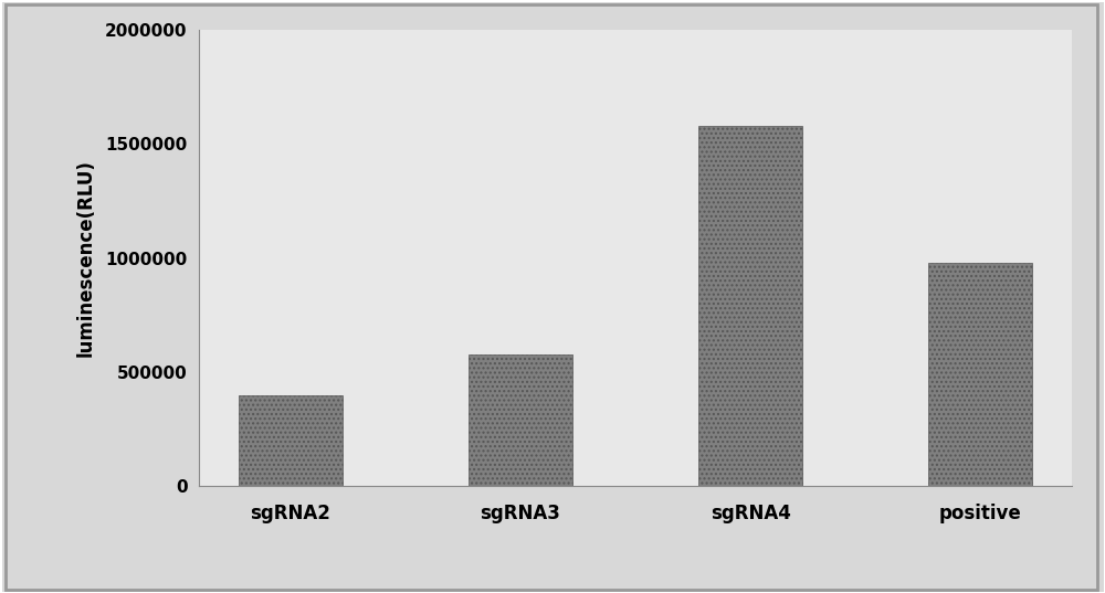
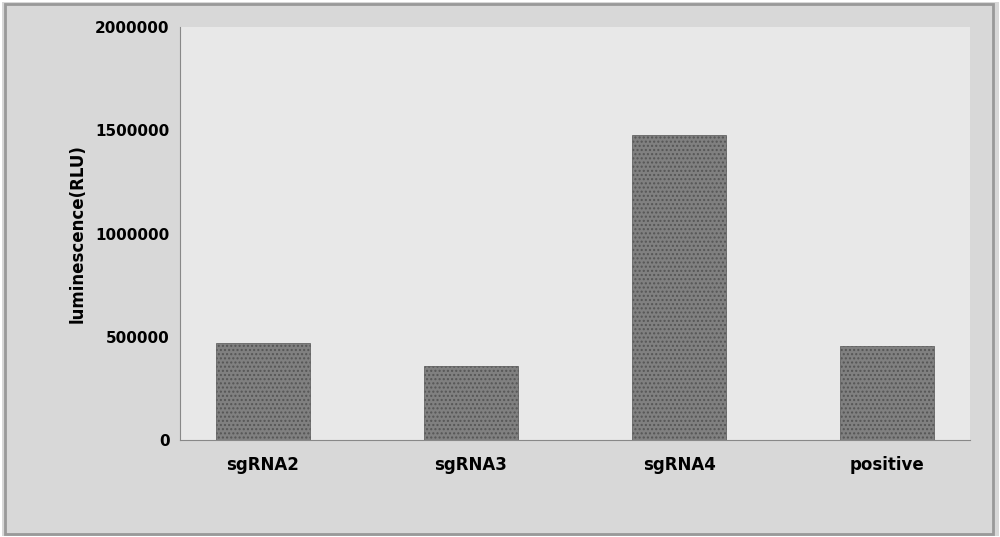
sgRNA2: 400000 -> 470000
sgRNA3: 575000 -> 360000
sgRNA4: 1580000 -> 1475000
positive: 980000 -> 455000
